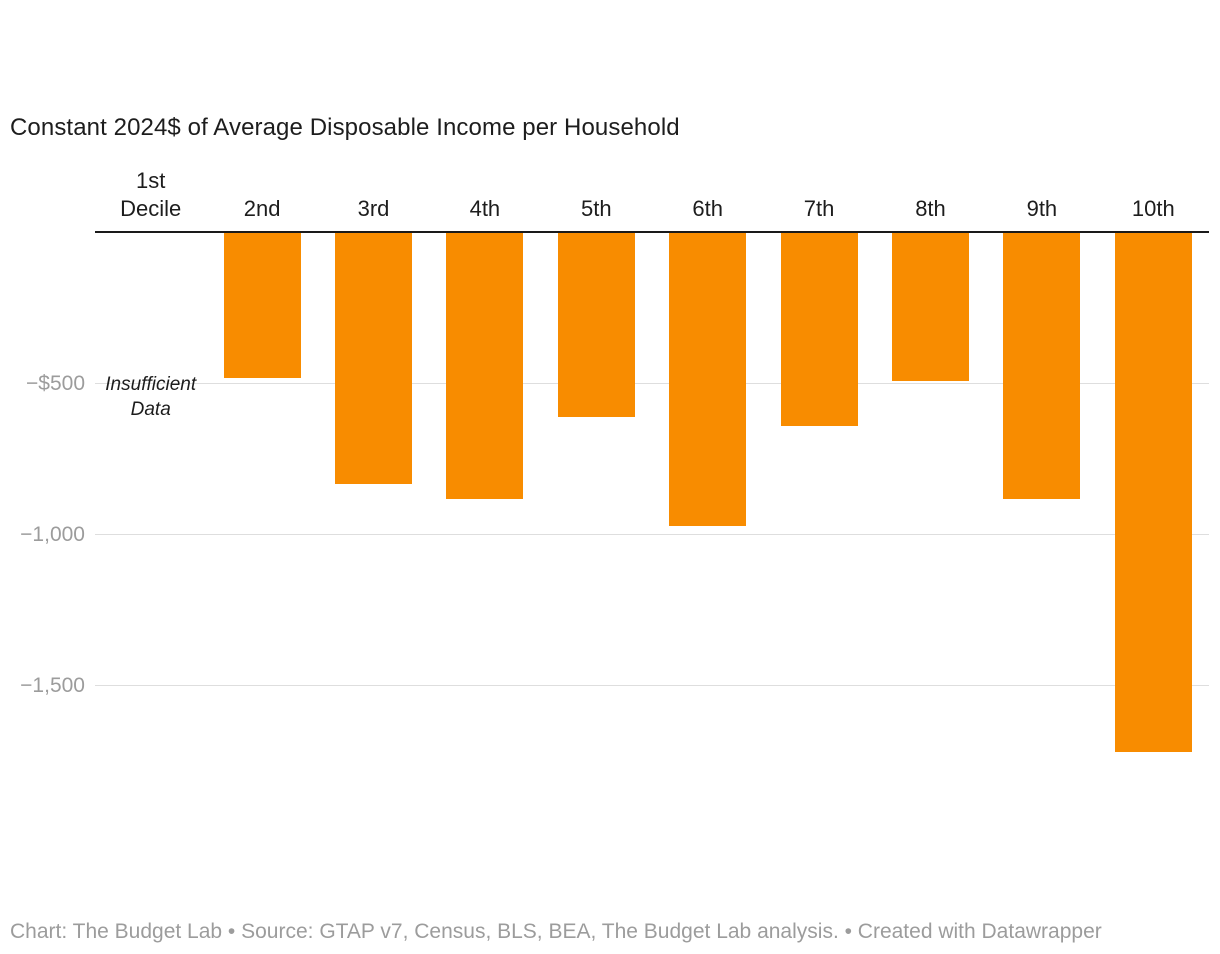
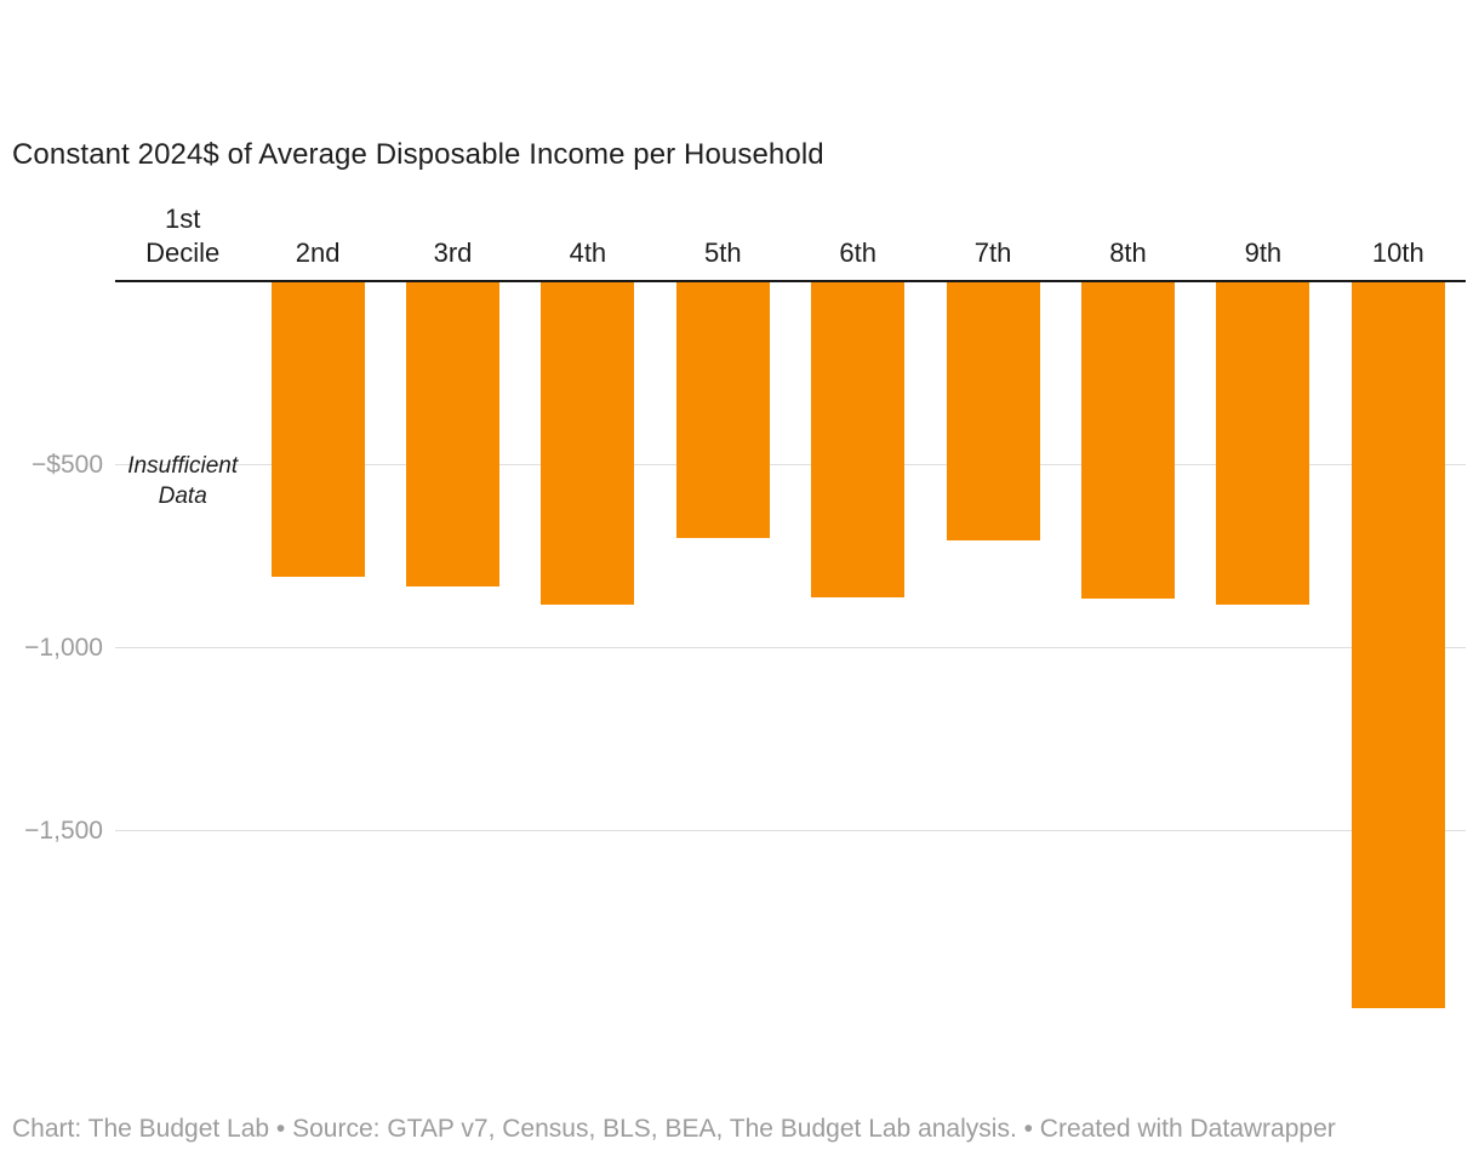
2nd: -$480 -> -$800
5th: -$610 -> -$700
6th: -$970 -> -$860
7th: -$640 -> -$700
8th: -$490 -> -$860
10th: -$1720 -> -$1980
